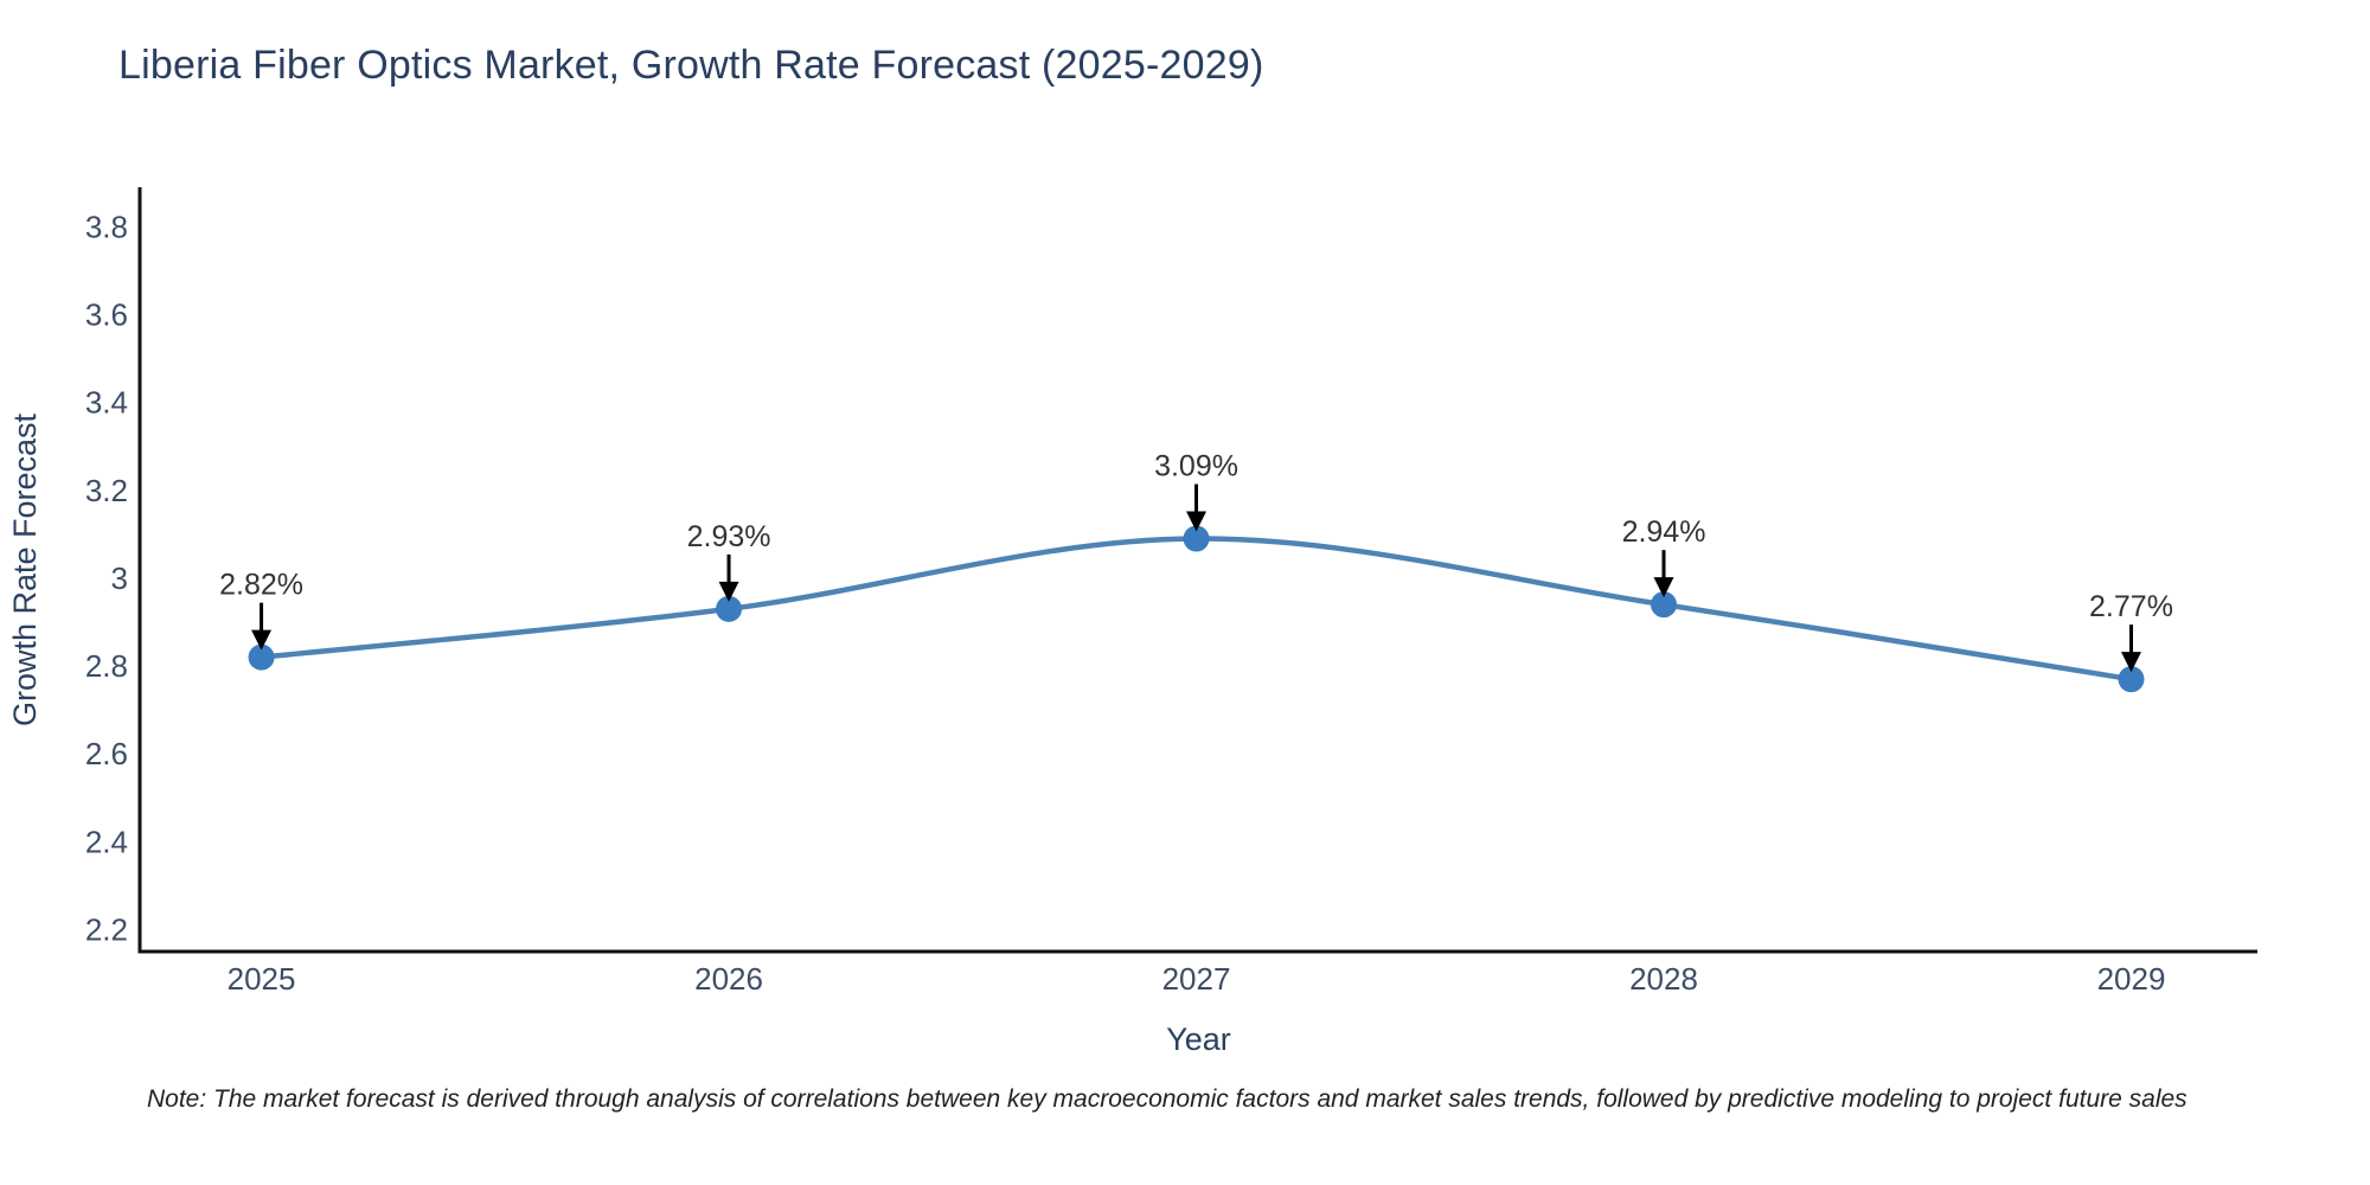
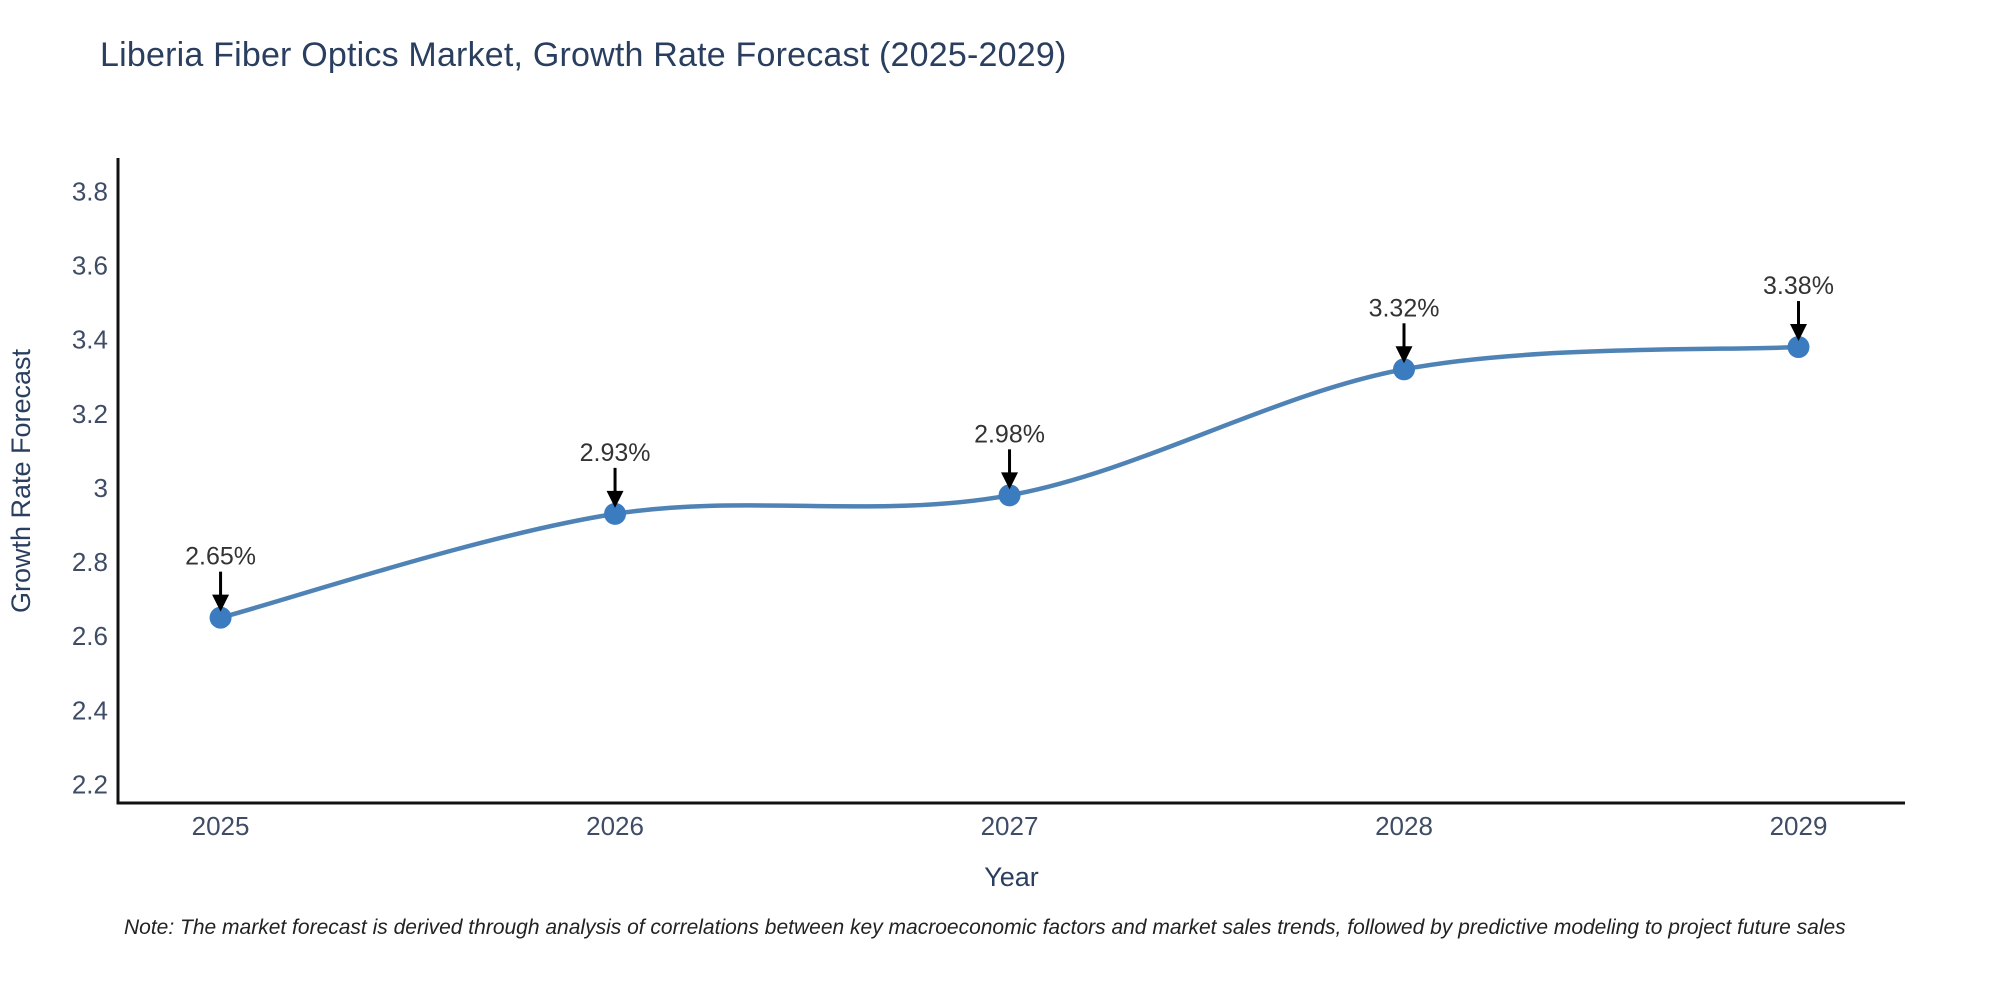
2025: 2.82% -> 2.65%
2027: 3.09% -> 2.98%
2028: 2.94% -> 3.32%
2029: 2.77% -> 3.38%
